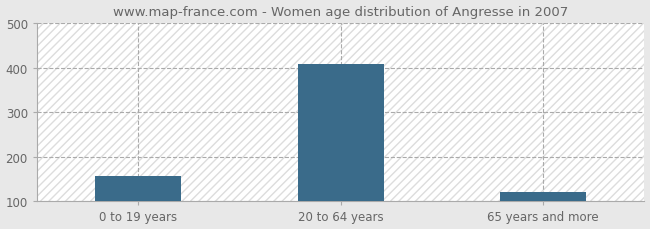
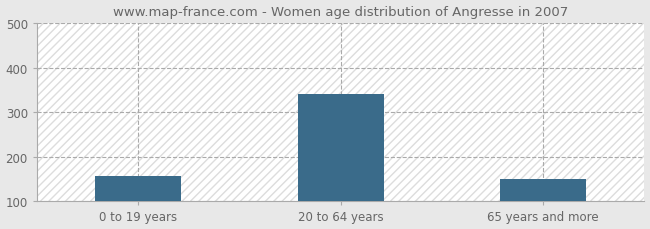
20 to 64 years: 407 -> 340
65 years and more: 120 -> 150
